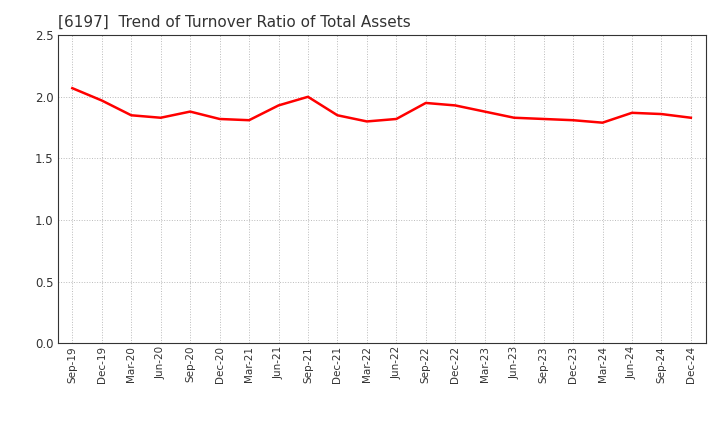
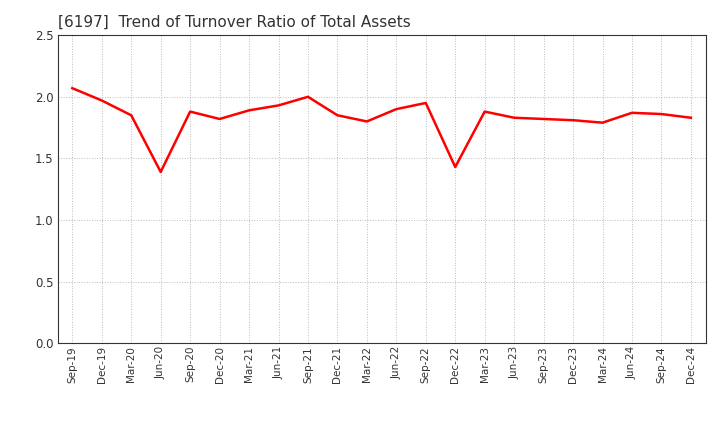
Jun-20: 1.83 -> 1.39
Mar-21: 1.81 -> 1.89
Jun-22: 1.82 -> 1.90
Dec-22: 1.93 -> 1.43
